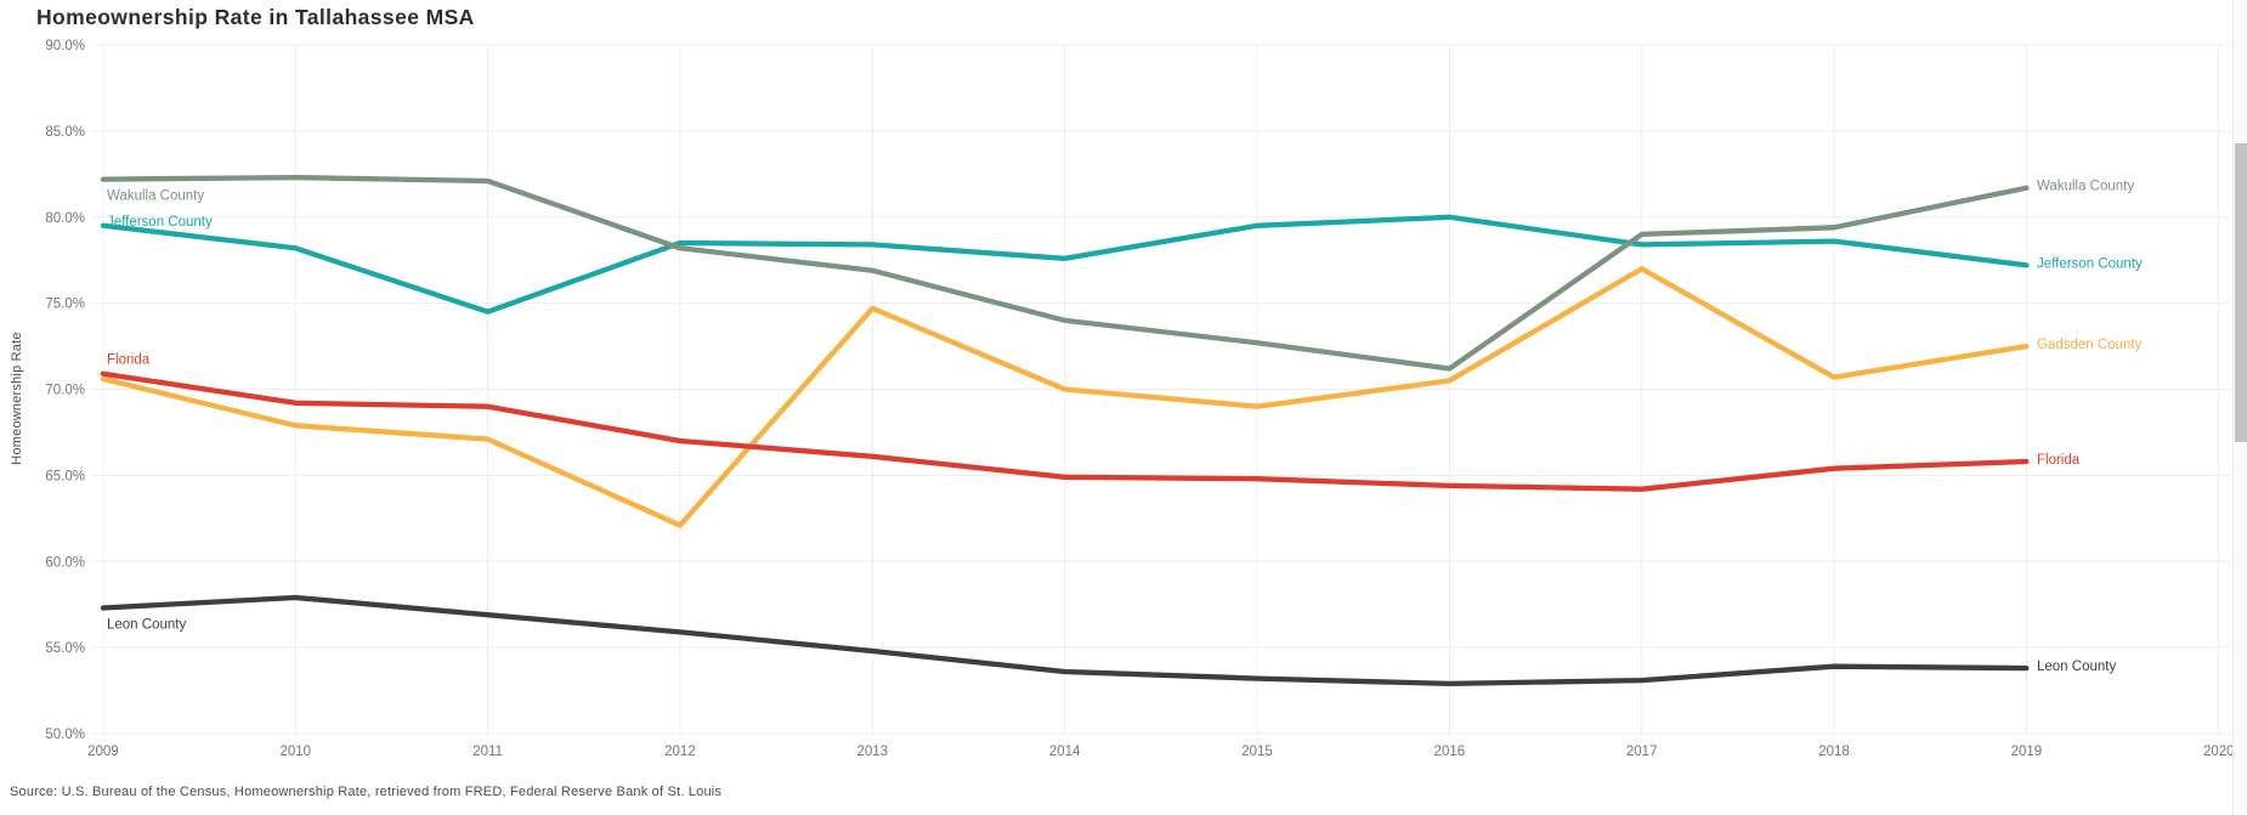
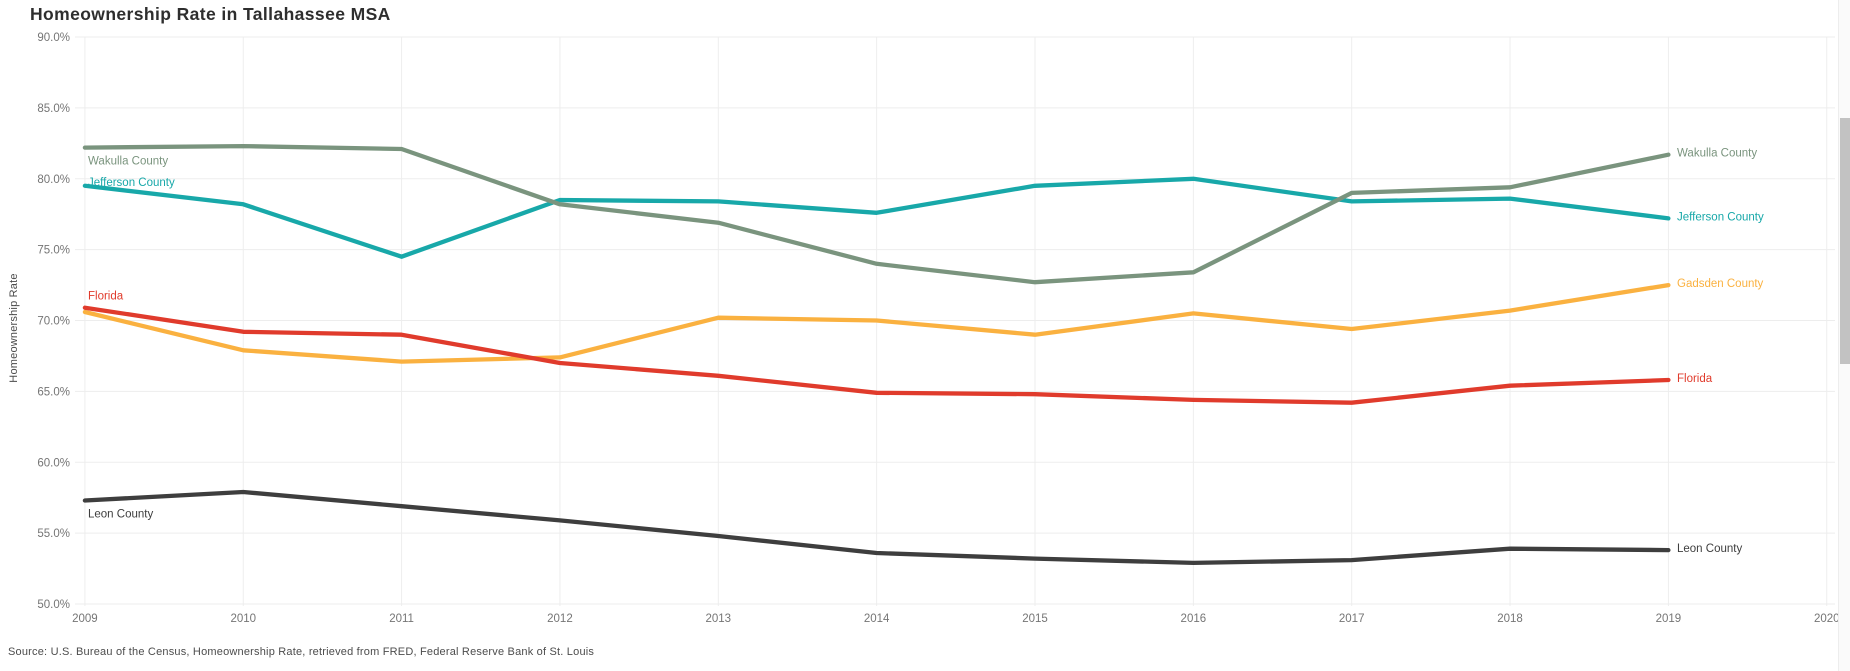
Gadsden County/2012: 62.1% -> 67.4%
Gadsden County/2013: 74.7% -> 70.2%
Wakulla County/2016: 71.2% -> 73.4%
Gadsden County/2017: 77.0% -> 69.4%
